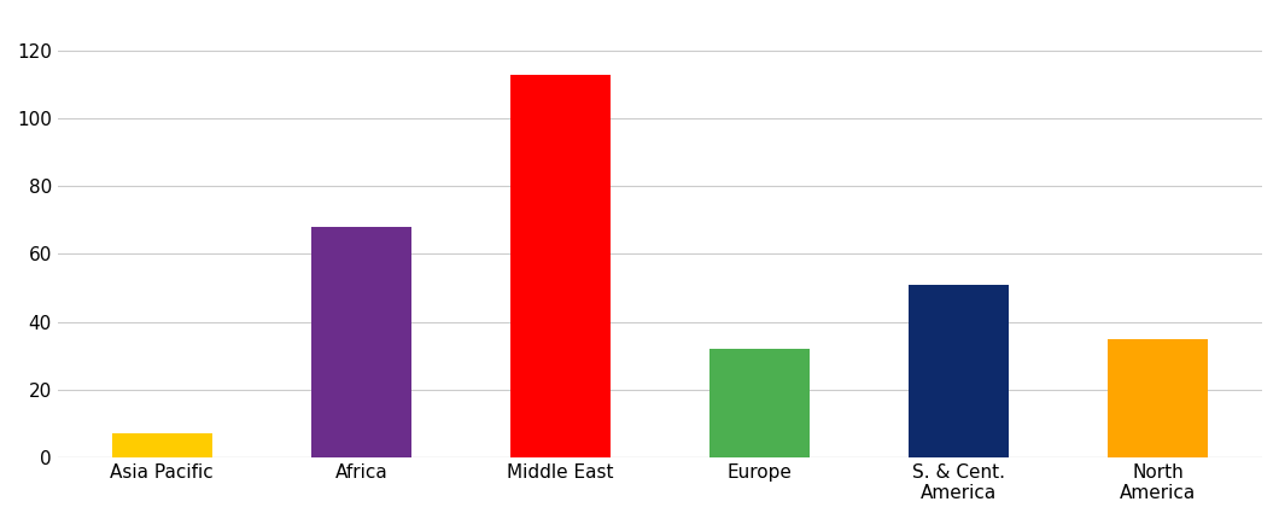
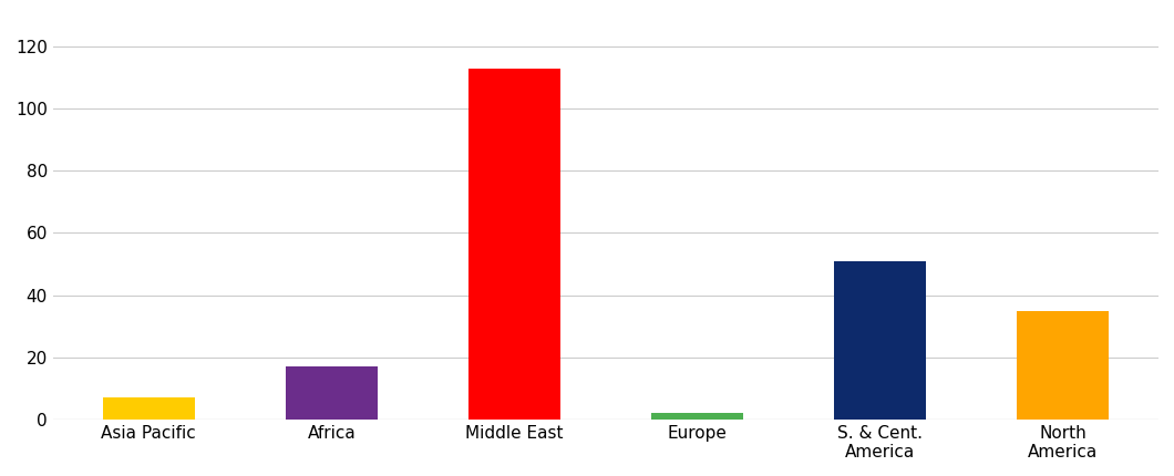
Africa: 68 -> 17
Europe: 32 -> 2
